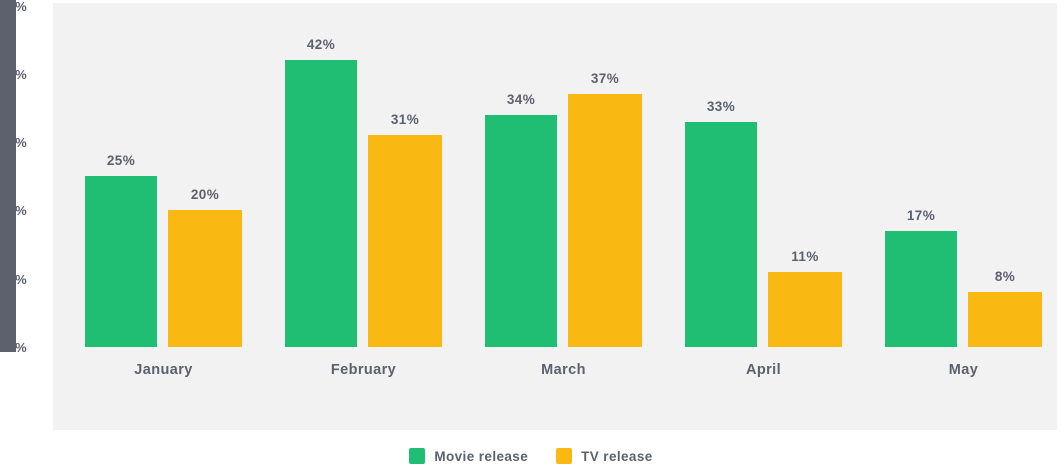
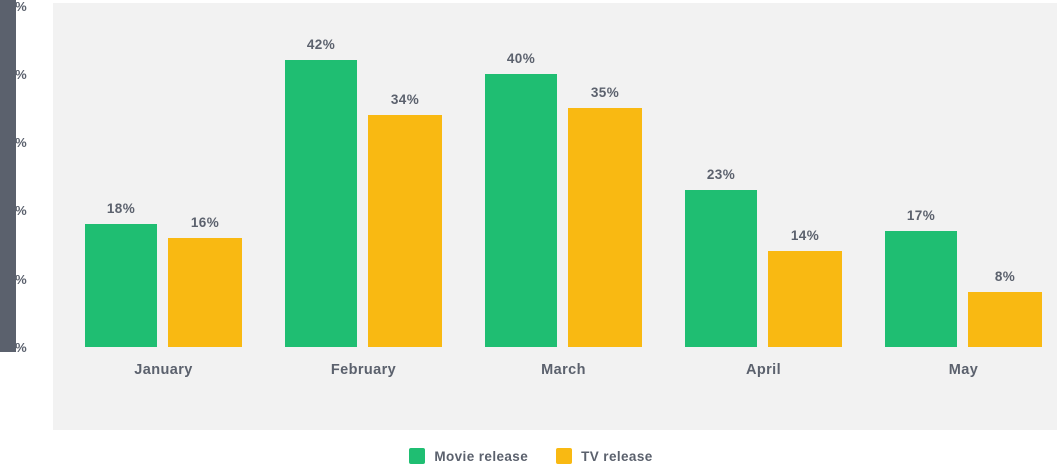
Movie release/January: 25% -> 18%
TV release/January: 20% -> 16%
TV release/February: 31% -> 34%
Movie release/March: 34% -> 40%
TV release/March: 37% -> 35%
Movie release/April: 33% -> 23%
TV release/April: 11% -> 14%
